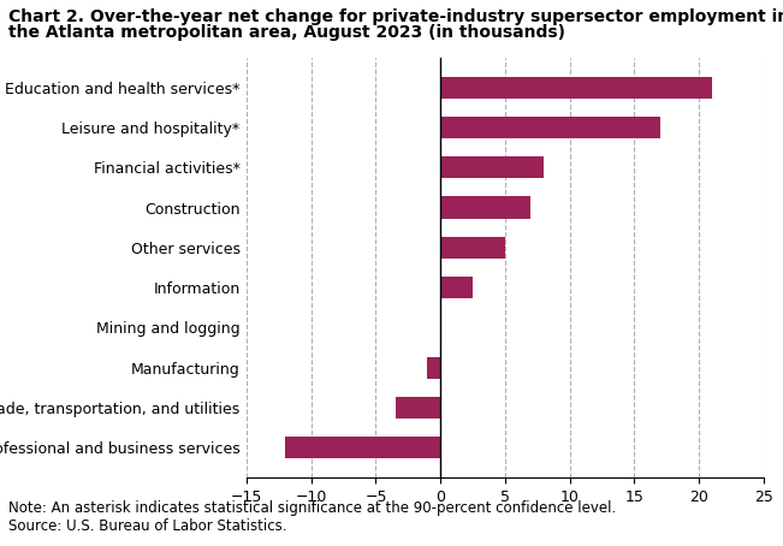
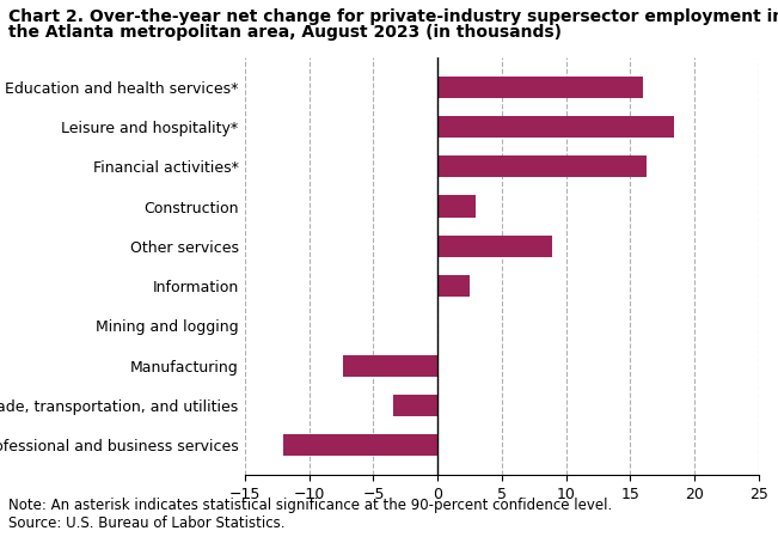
Education and health services*: 21.0 -> 16.0
Leisure and hospitality*: 17.0 -> 18.4
Financial activities*: 8.0 -> 16.3
Construction: 7.0 -> 3.0
Other services: 5.0 -> 8.9
Manufacturing: -1.0 -> -7.4
